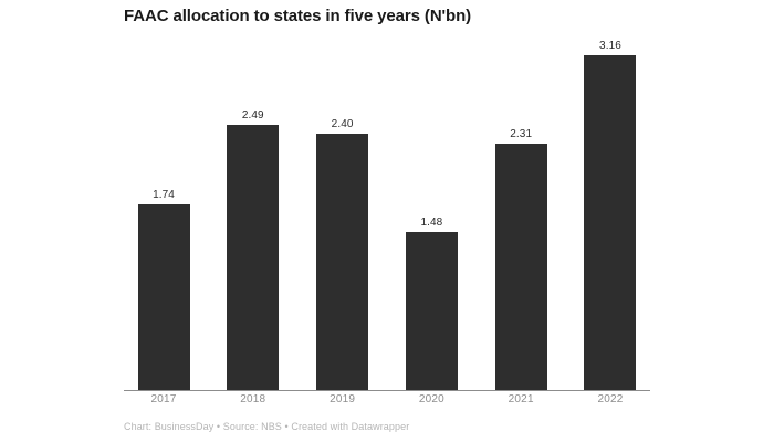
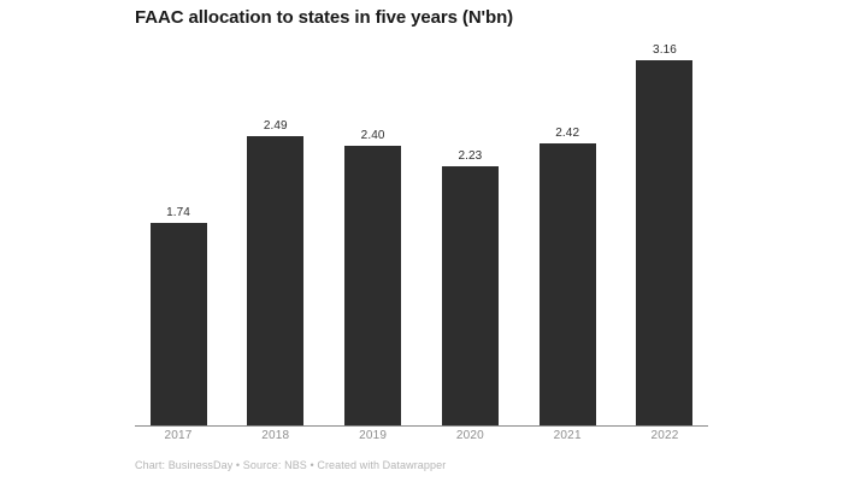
2020: 1.48 -> 2.23
2021: 2.31 -> 2.42
